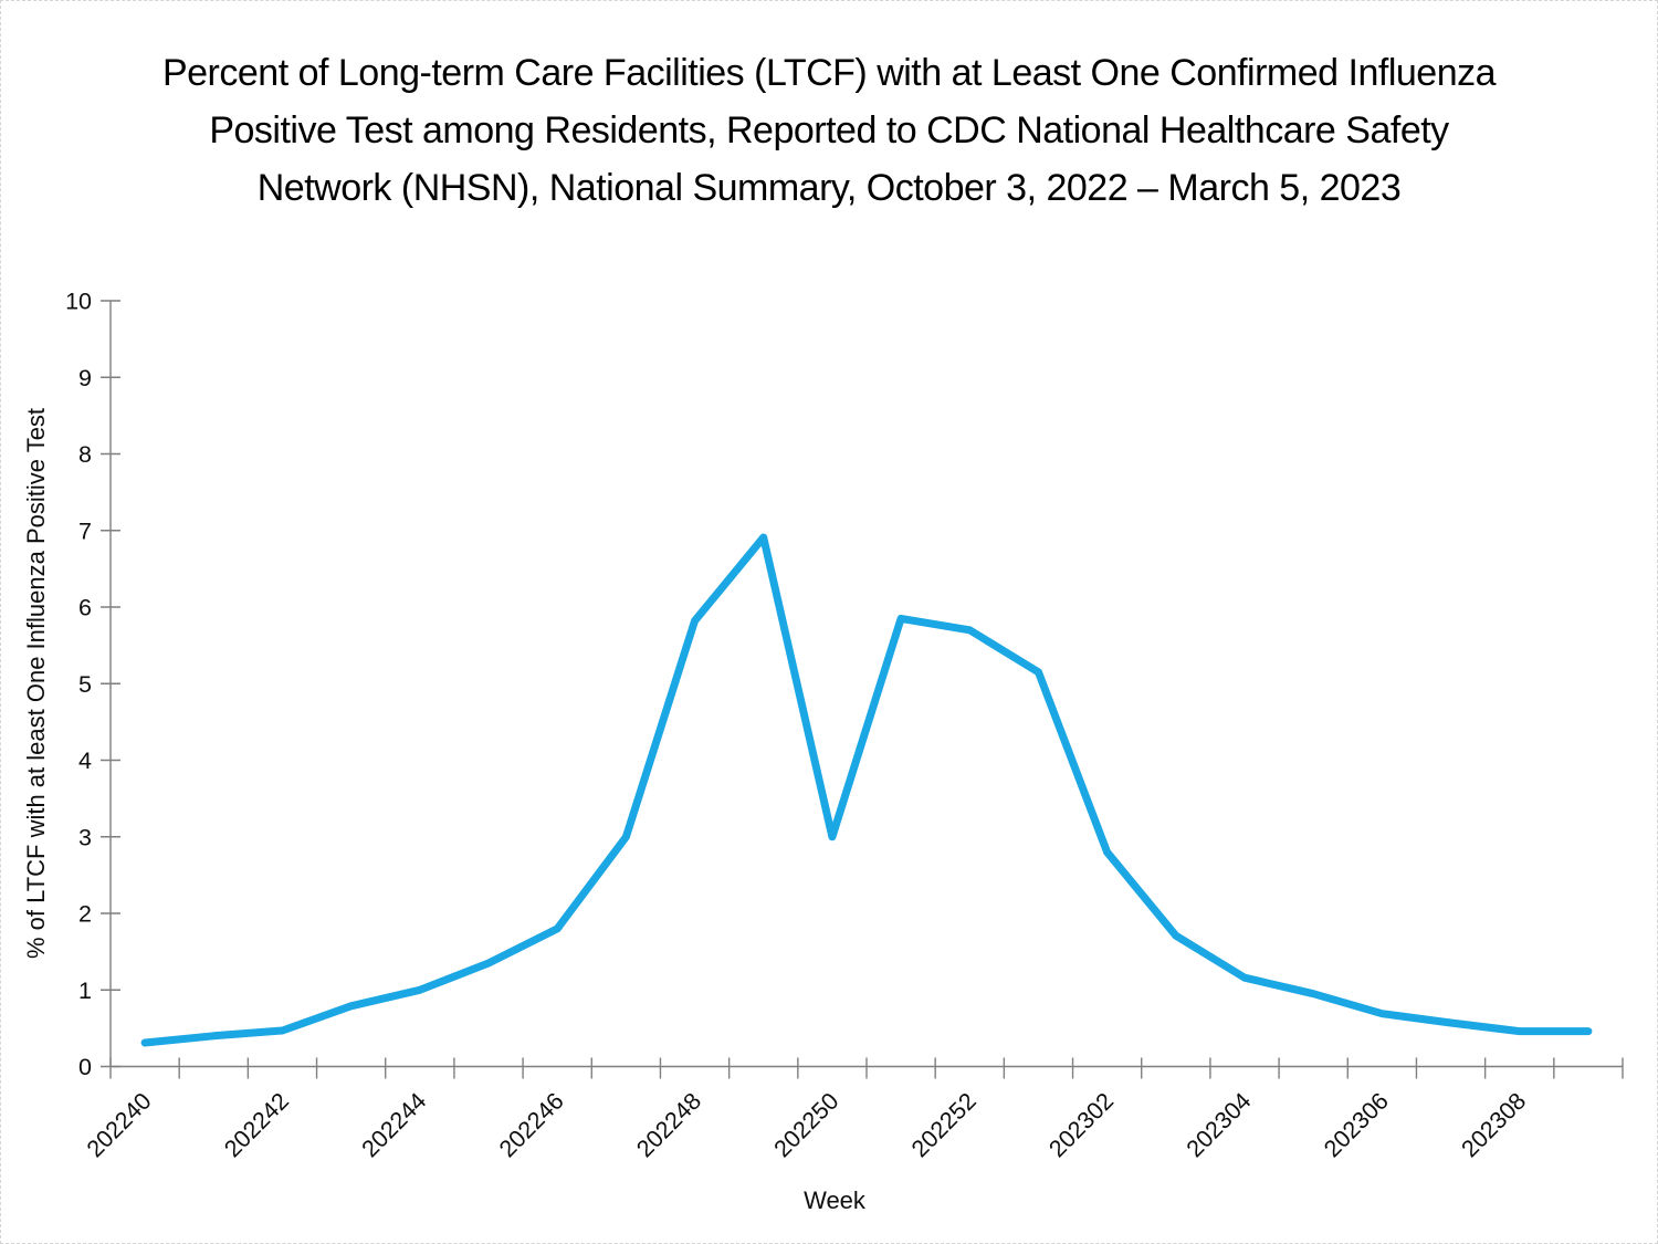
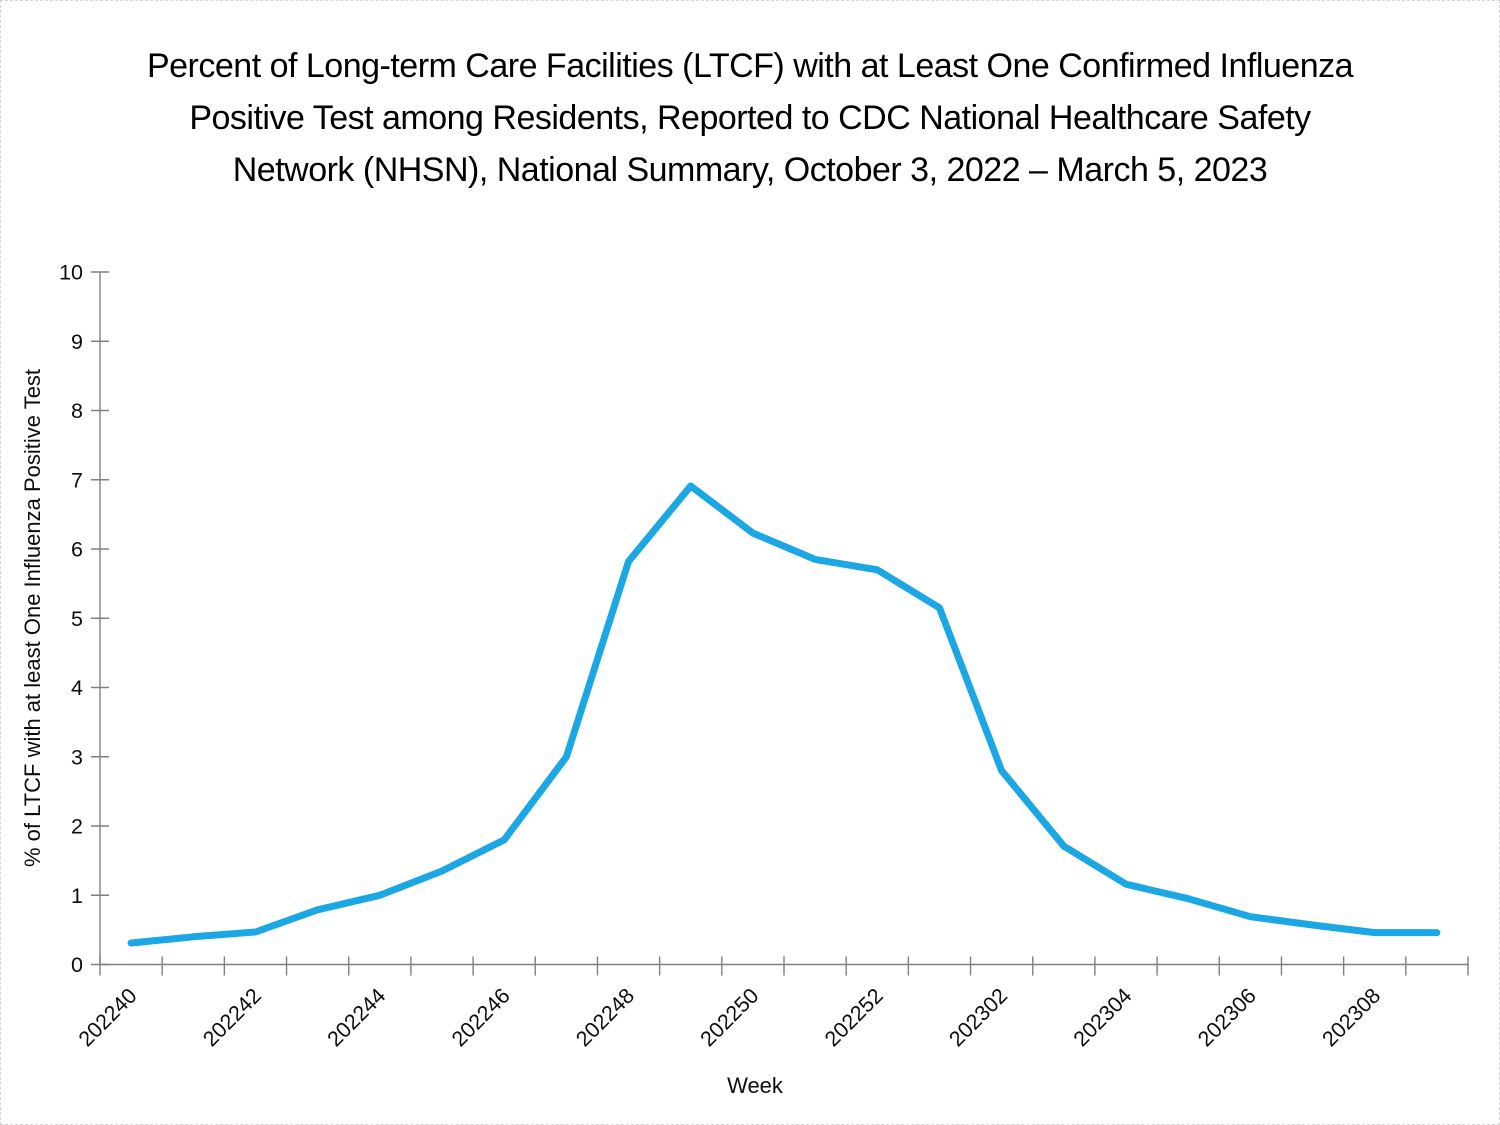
202250: 3.0 -> 6.2
